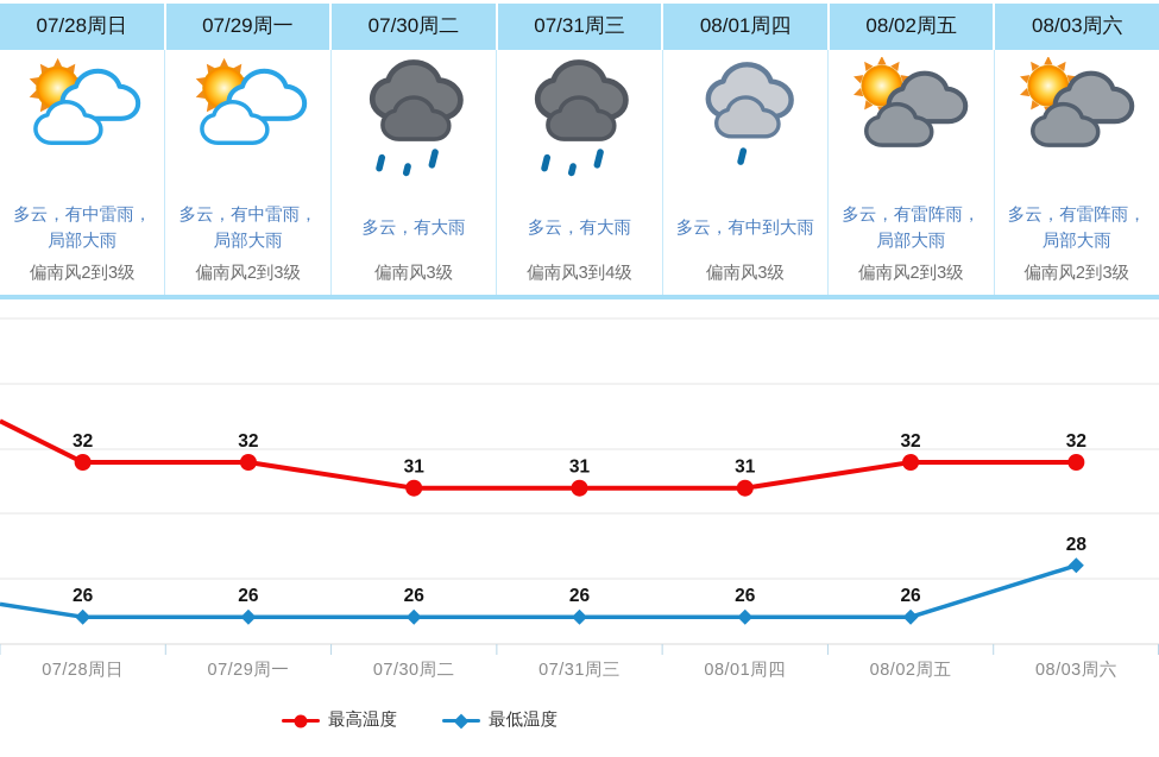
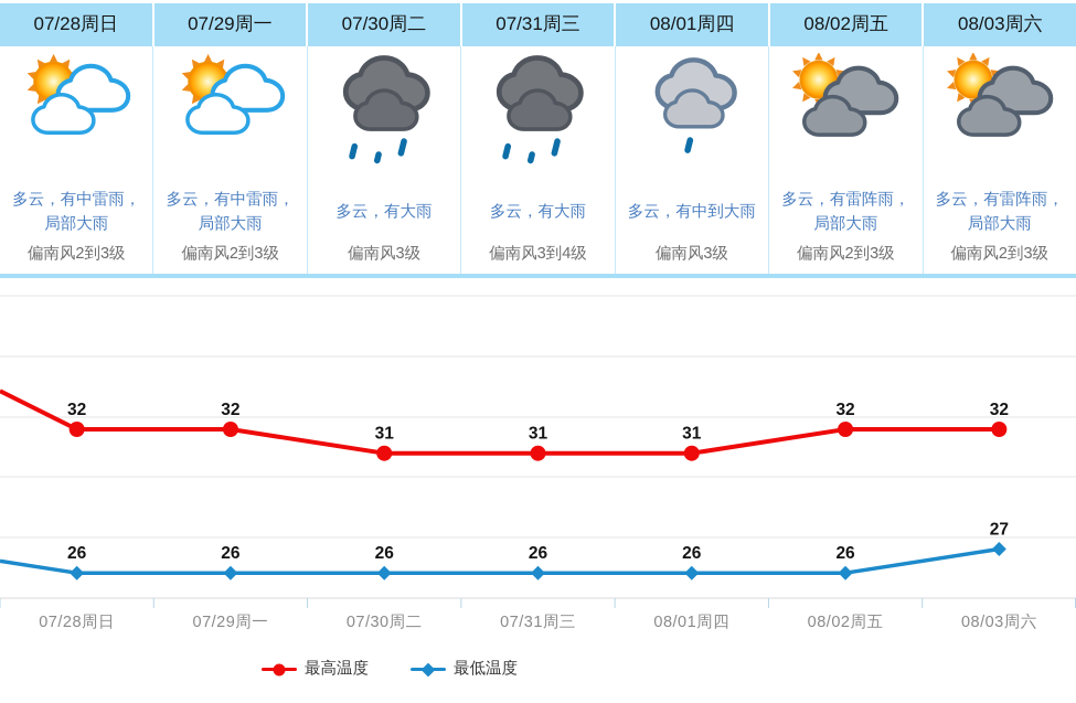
最低温度/08/03周六: 28 -> 27
